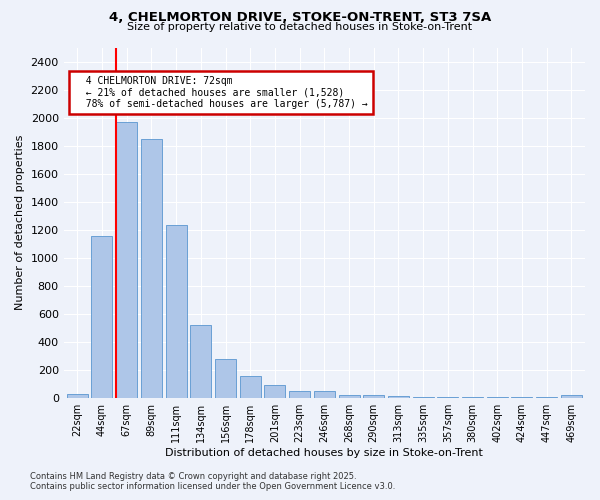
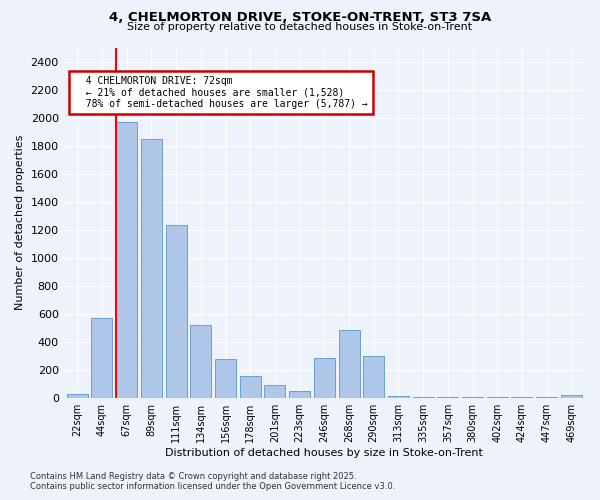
44sqm: 1160 -> 570
246sqm: 40 -> 280
268sqm: 20 -> 480
290sqm: 20 -> 300
